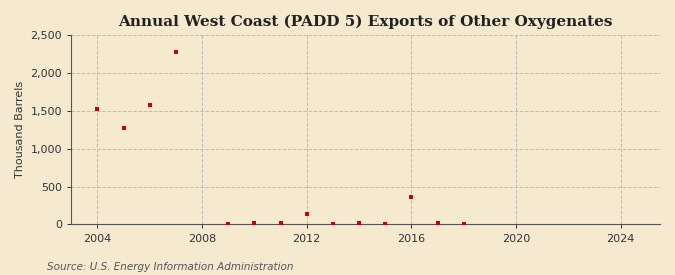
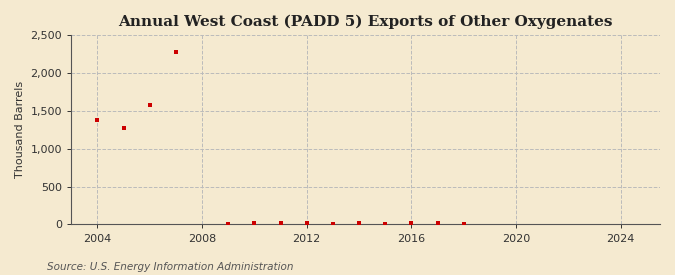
2004: 1,520 -> 1,380
2012: 140 -> 20
2016: 360 -> 20
